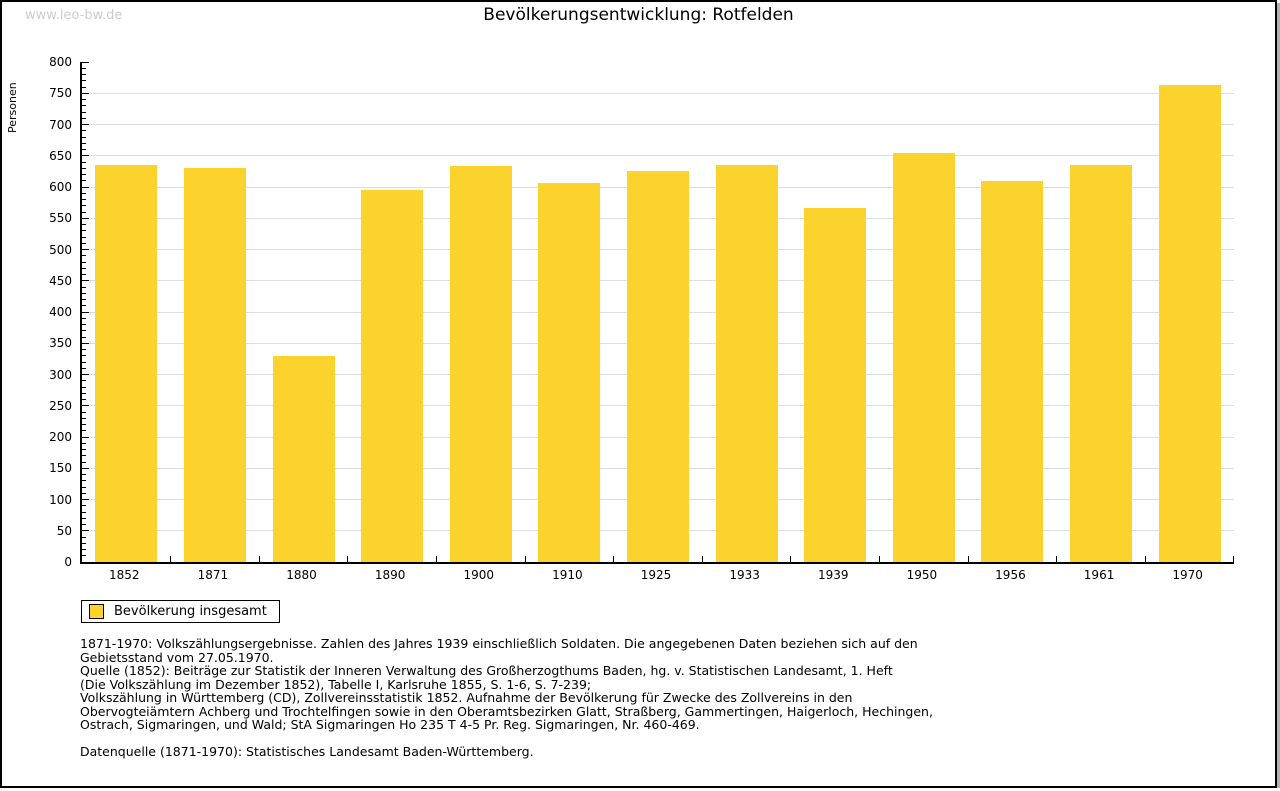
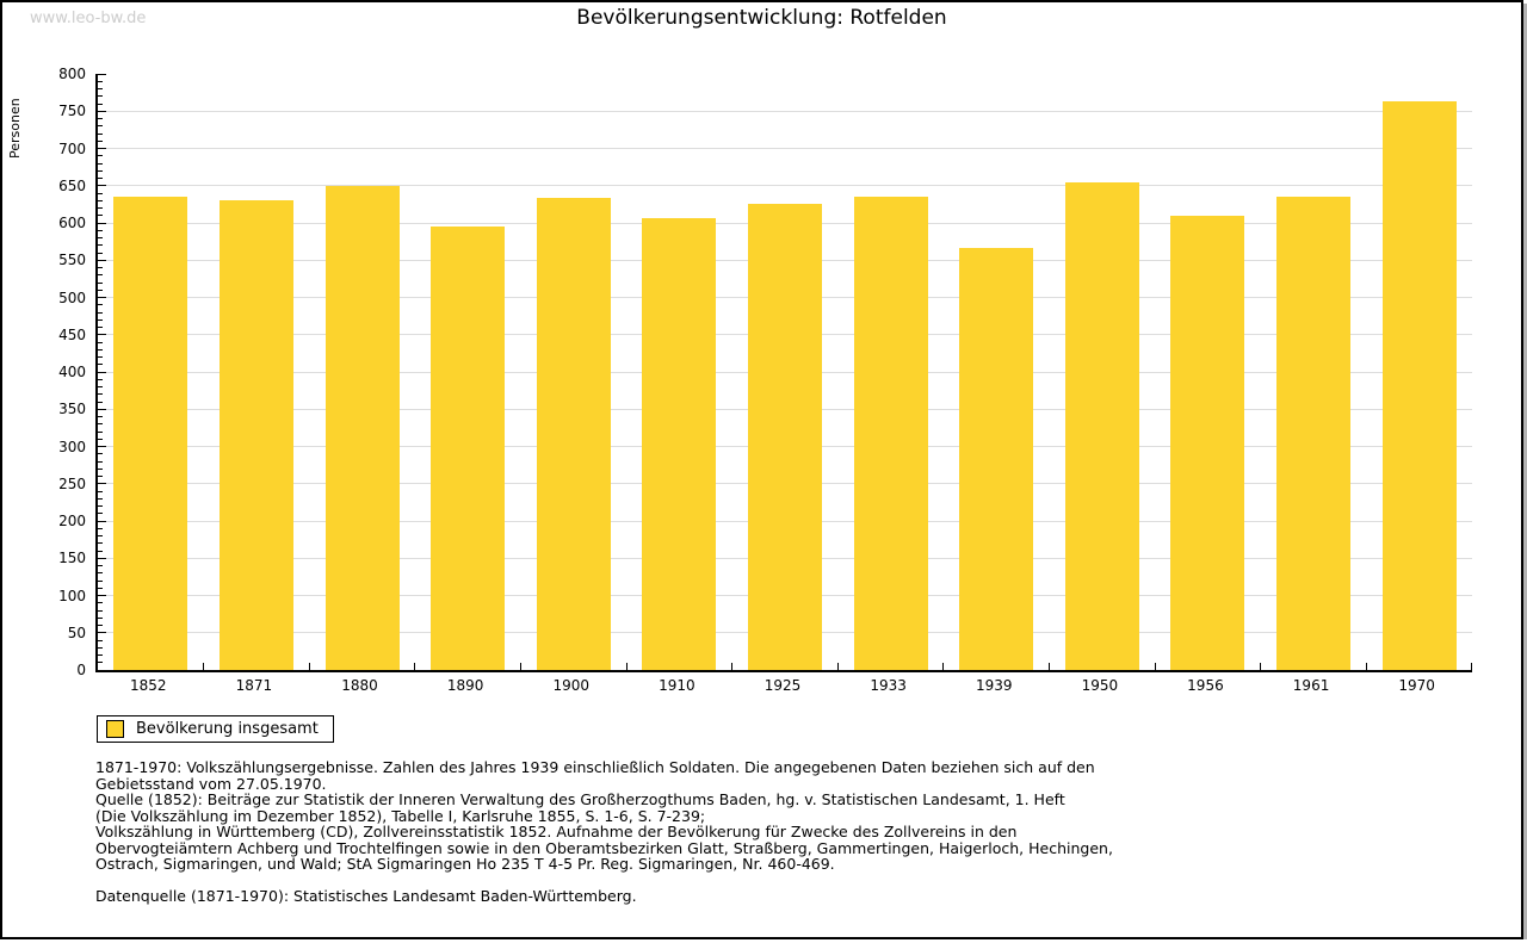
1880: 330 -> 650
